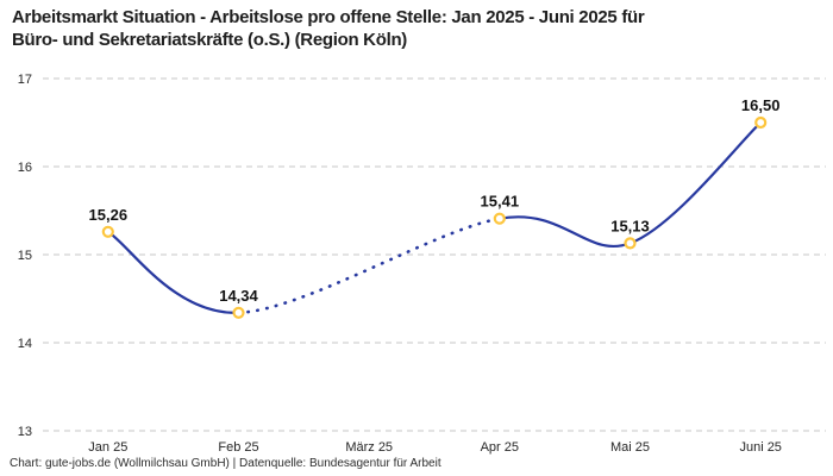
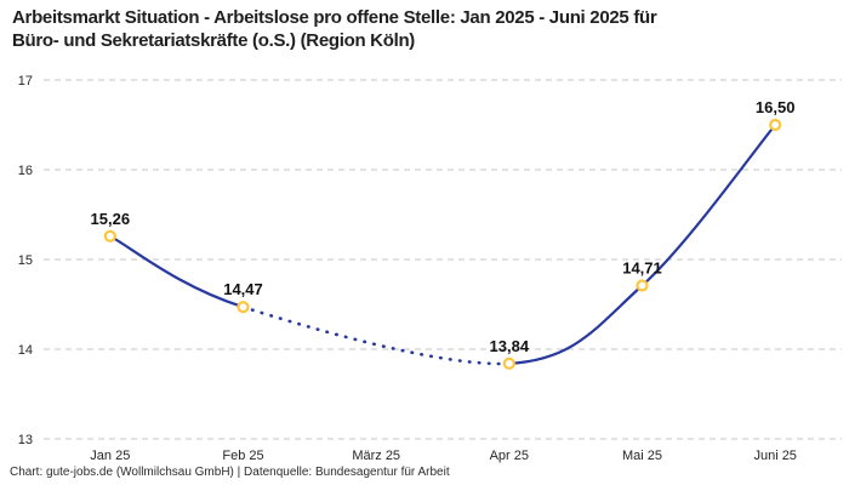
Feb 25: 14,34 -> 14,47
Apr 25: 15,41 -> 13,84
Mai 25: 15,13 -> 14,71
